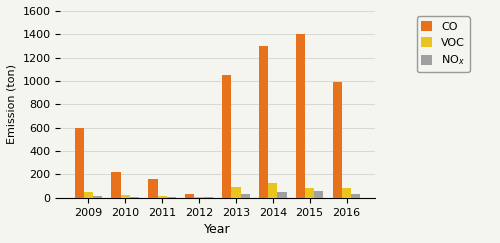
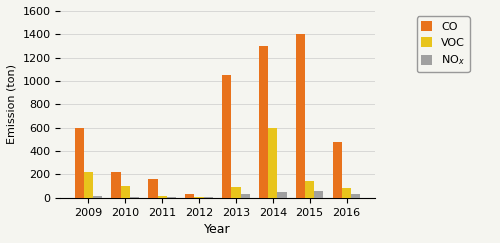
VOC/2009: 50 -> 220
VOC/2010: 20 -> 100
VOC/2014: 120 -> 600
VOC/2015: 90 -> 140
CO/2016: 990 -> 480
